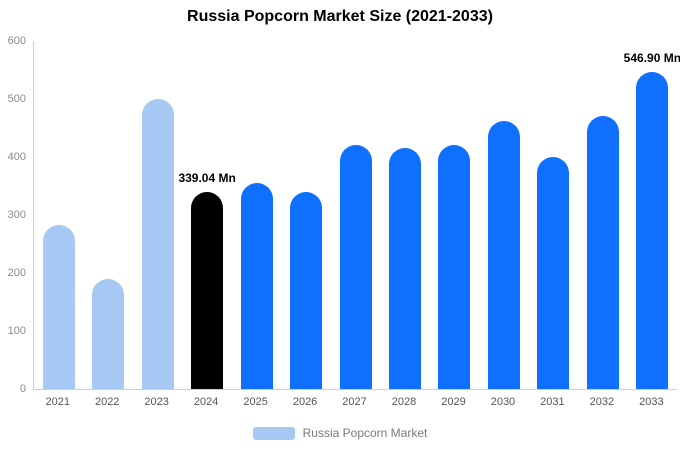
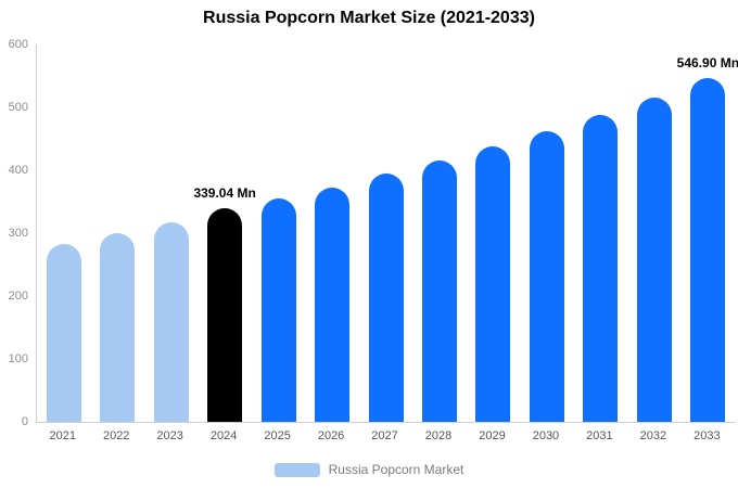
2022: 190 -> 300
2023: 500 -> 320
2026: 340 -> 370
2027: 420 -> 390
2029: 420 -> 440
2031: 400 -> 490
2032: 470 -> 520
